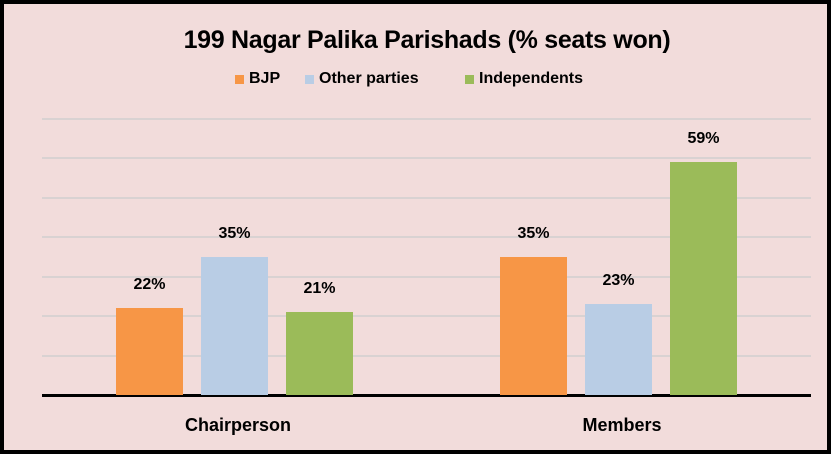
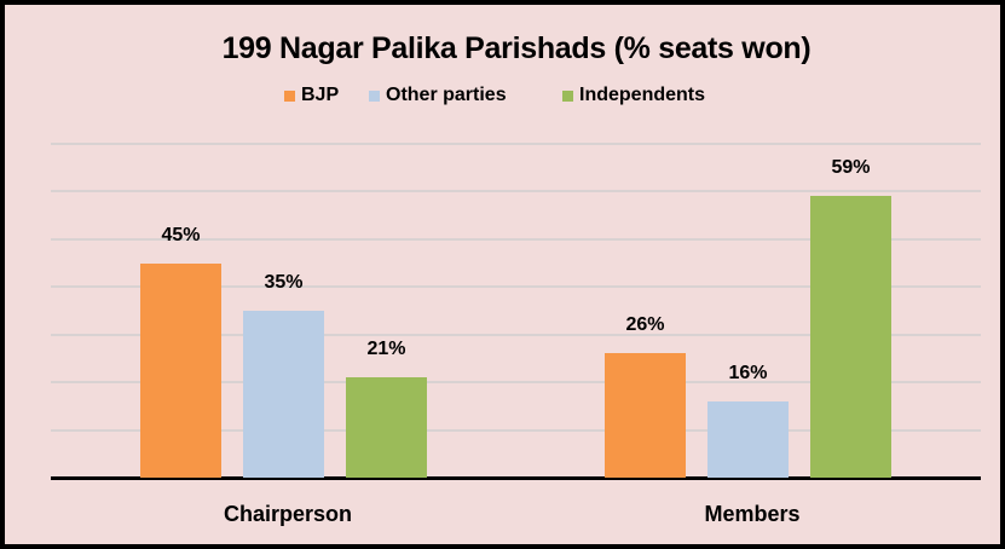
BJP/Chairperson: 22% -> 45%
BJP/Members: 35% -> 26%
Other parties/Members: 23% -> 16%
